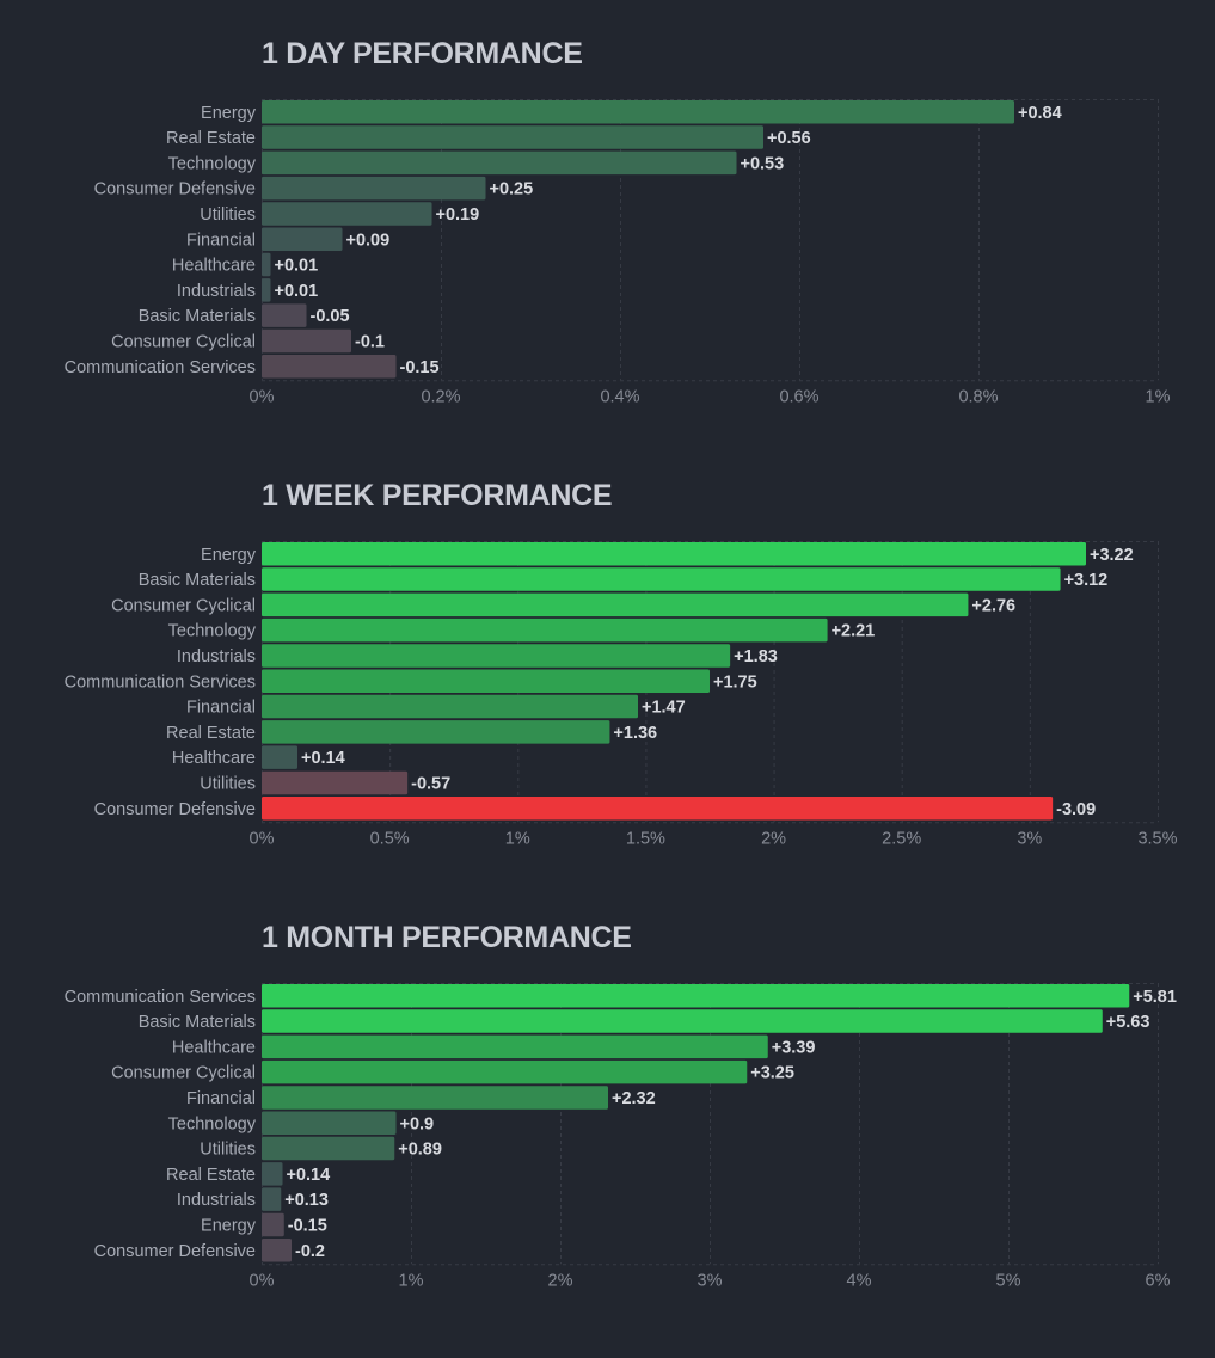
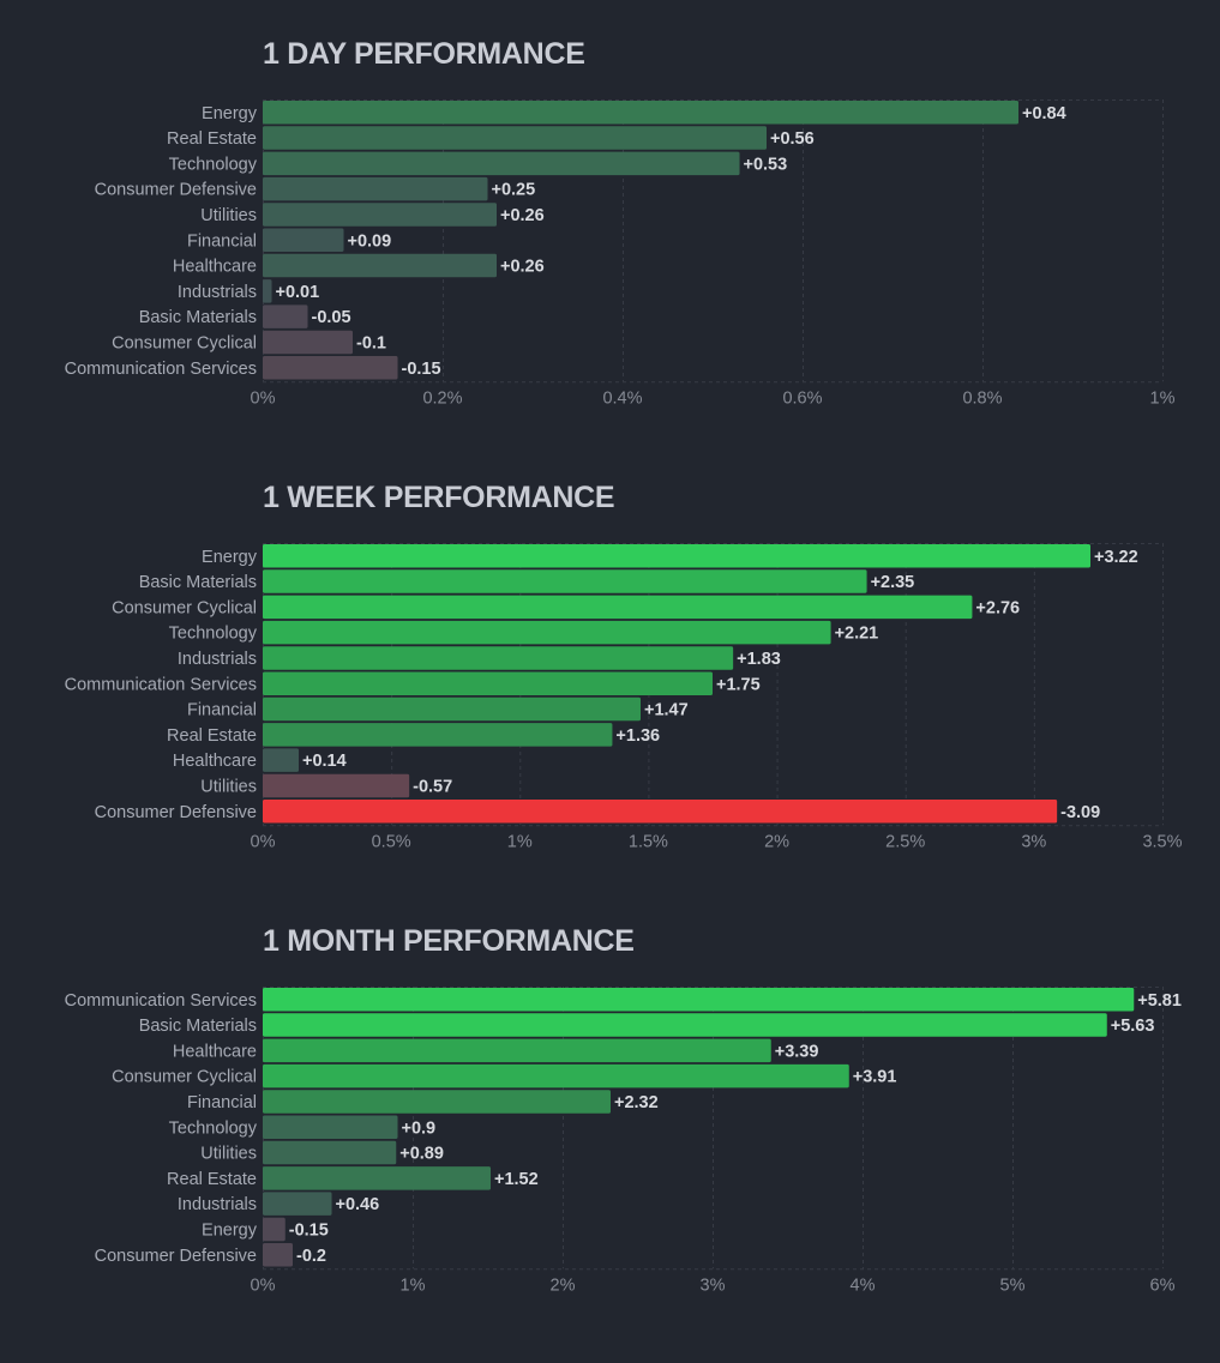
1 DAY PERFORMANCE/Utilities: +0.19 -> +0.26
1 DAY PERFORMANCE/Healthcare: +0.01 -> +0.26
1 WEEK PERFORMANCE/Basic Materials: +3.12 -> +2.35
1 MONTH PERFORMANCE/Consumer Cyclical: +3.25 -> +3.91
1 MONTH PERFORMANCE/Real Estate: +0.14 -> +1.52
1 MONTH PERFORMANCE/Industrials: +0.13 -> +0.46
